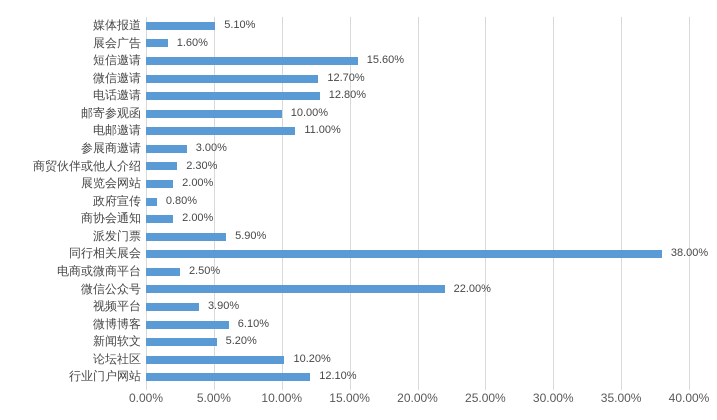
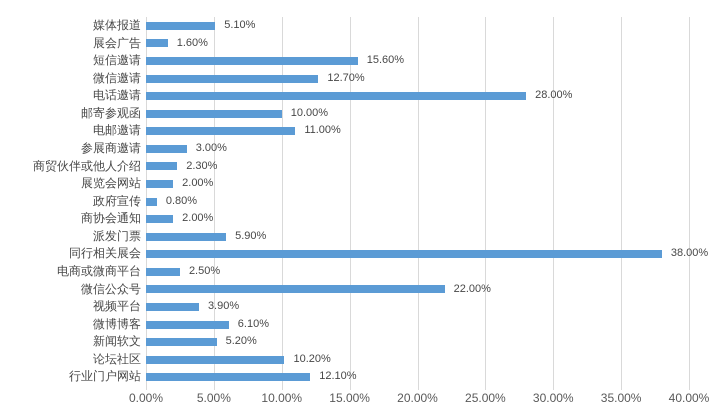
电话邀请: 12.80% -> 28.00%
